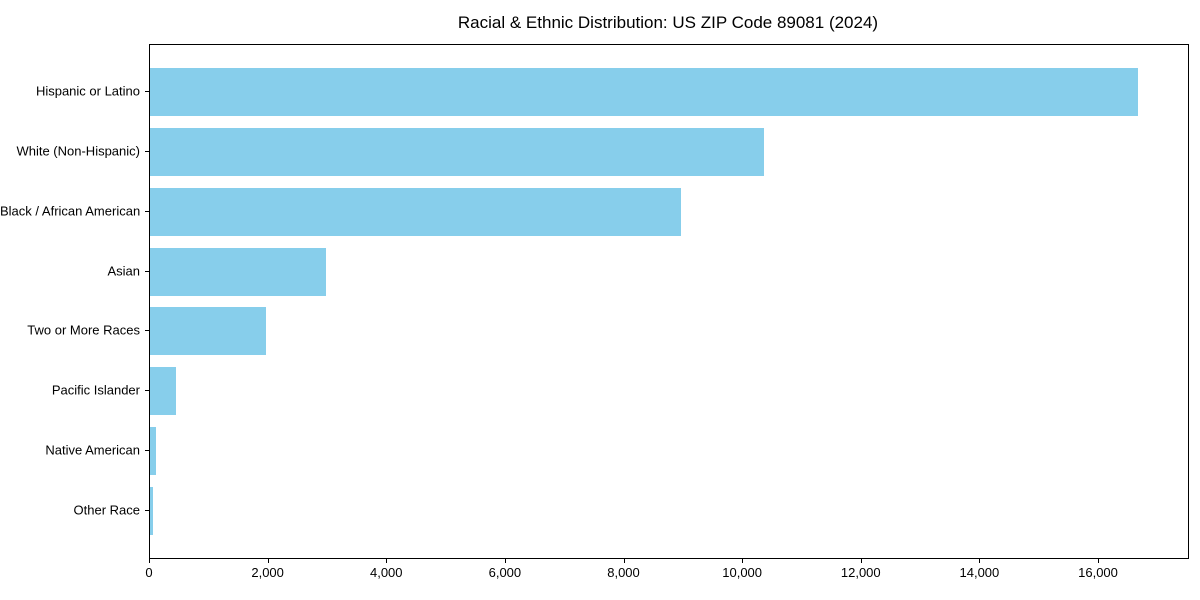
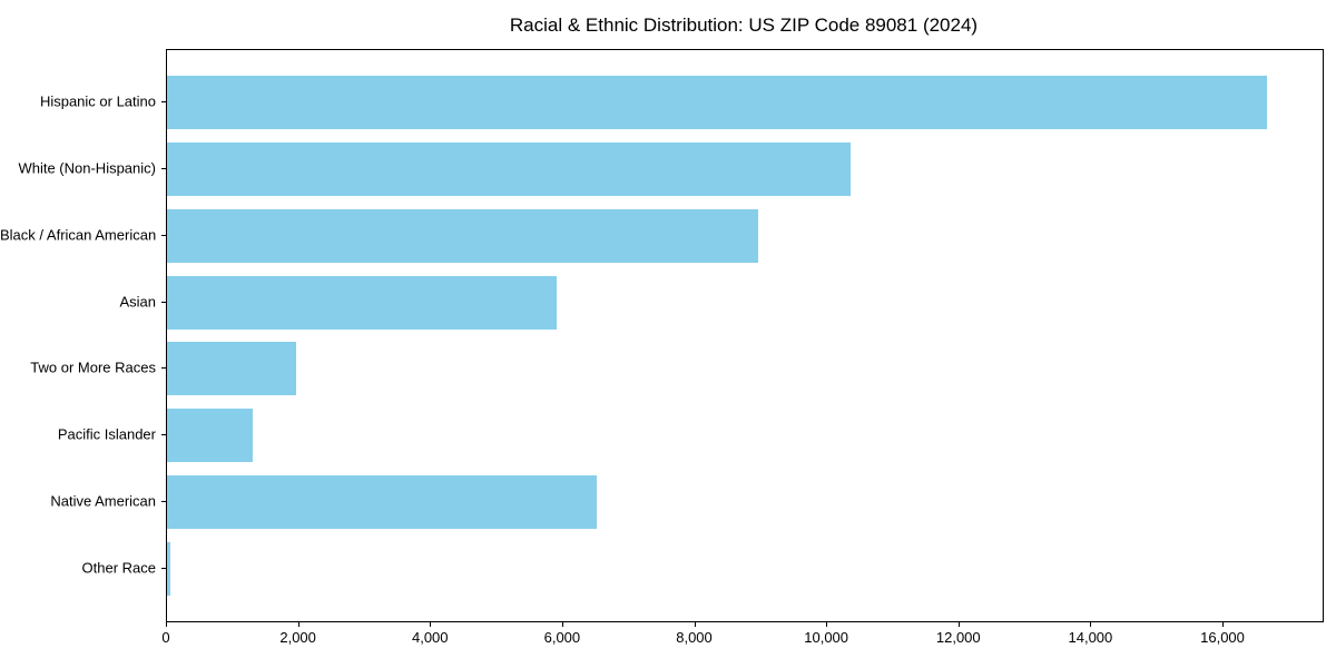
Asian: 3000 -> 5900
Pacific Islander: 400 -> 1300
Native American: 100 -> 6500
